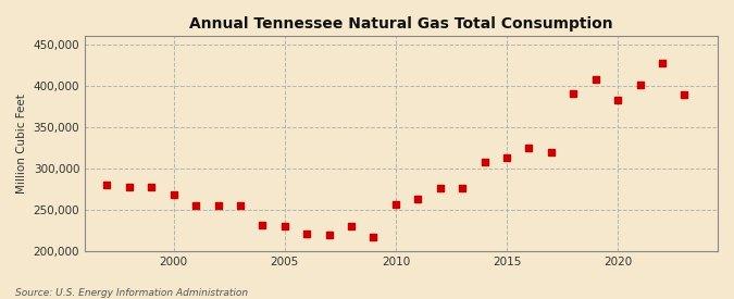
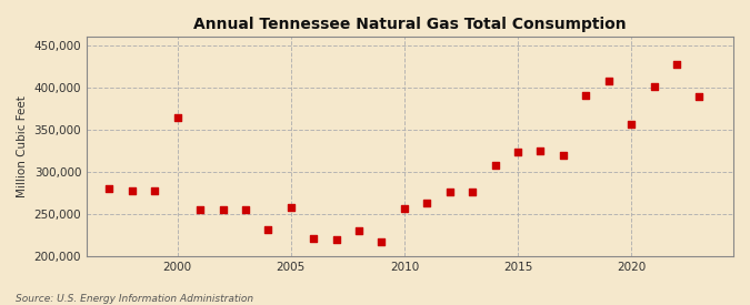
2000: 268,000 -> 364,000
2005: 230,000 -> 258,000
2015: 313,000 -> 324,000
2020: 383,000 -> 356,000
